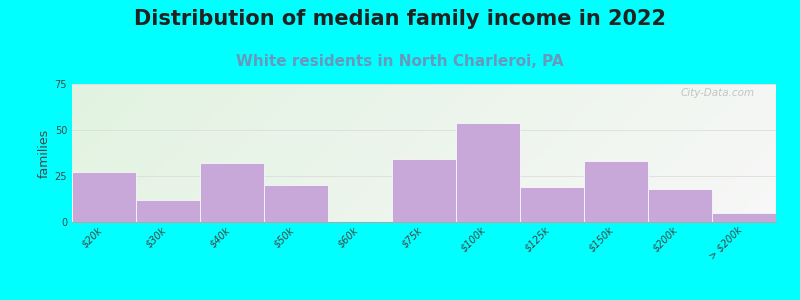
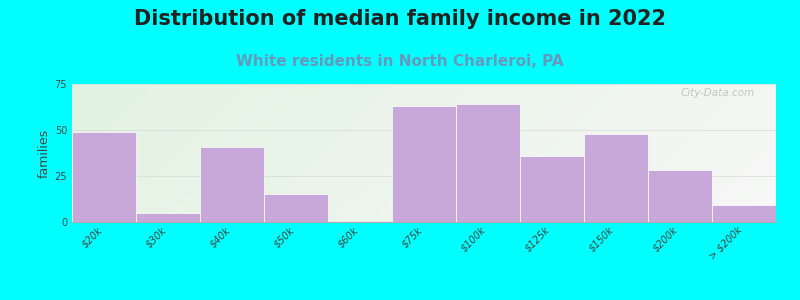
$20k: 27 -> 49
$30k: 12 -> 5
$40k: 32 -> 41
$50k: 20 -> 15
$75k: 34 -> 63
$100k: 54 -> 64
$125k: 19 -> 36
$150k: 33 -> 48
$200k: 18 -> 28
> $200k: 5 -> 9
